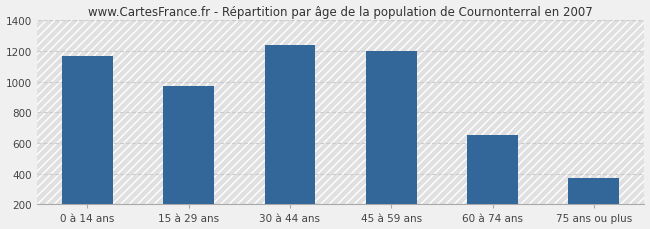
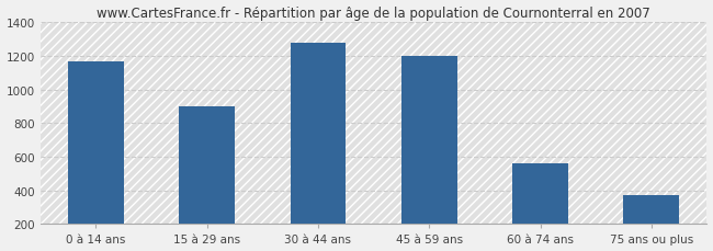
15 à 29 ans: 970 -> 900
30 à 44 ans: 1240 -> 1280
60 à 74 ans: 660 -> 560
